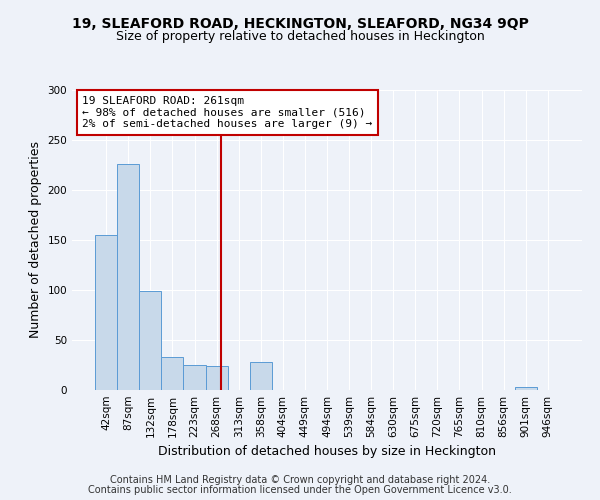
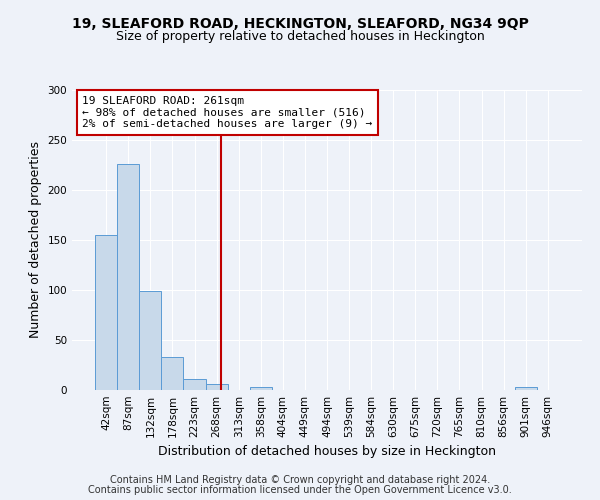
223sqm: 25 -> 11
268sqm: 24 -> 6
358sqm: 28 -> 3
